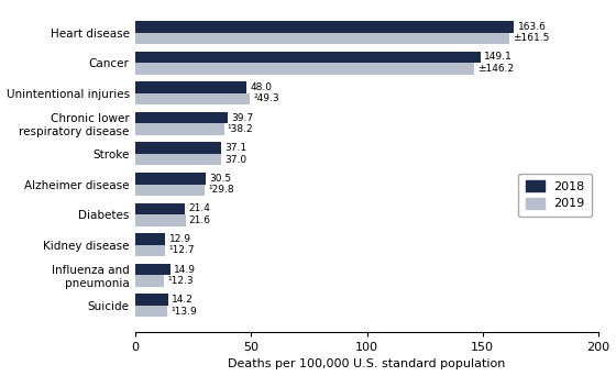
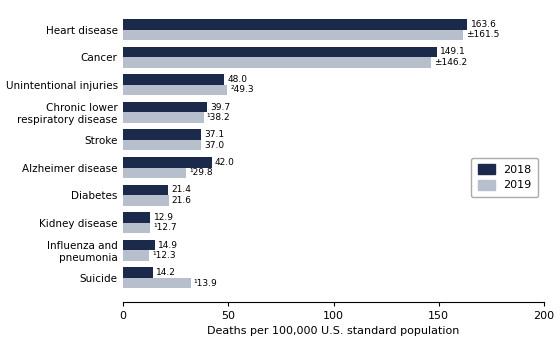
2018/Alzheimer disease: 30.5 -> 42.0
2019/Suicide: 13.9 -> 32.0
